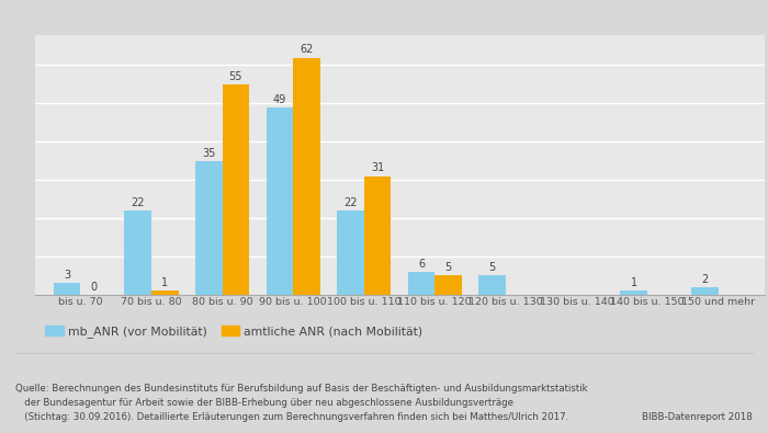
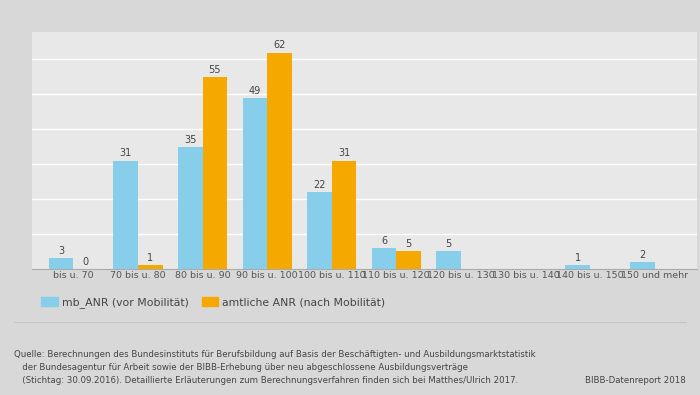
mb_ANR (vor Mobilität)/70 bis u. 80: 22 -> 31
